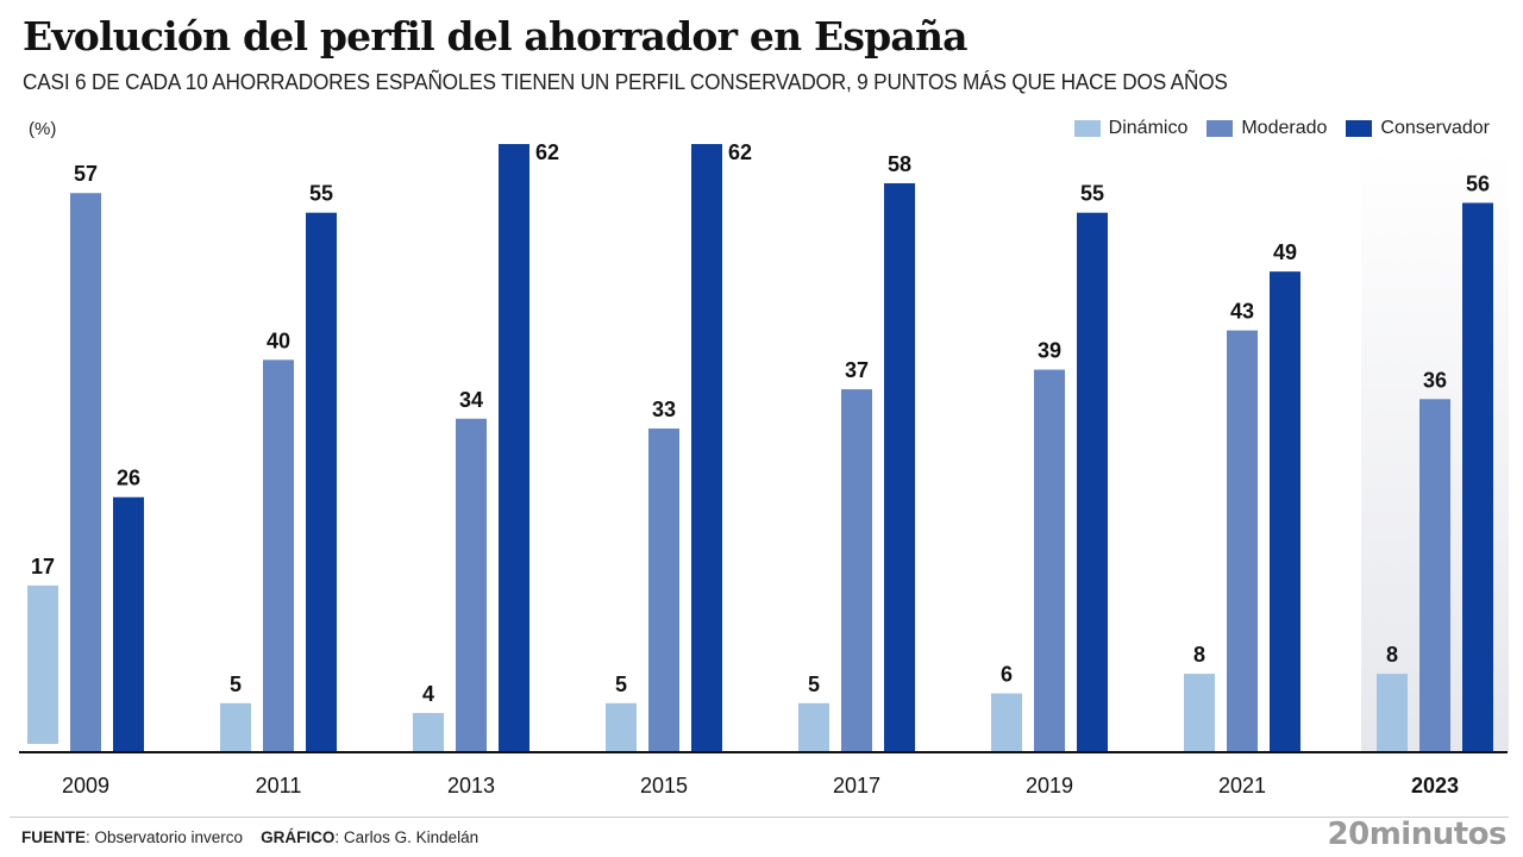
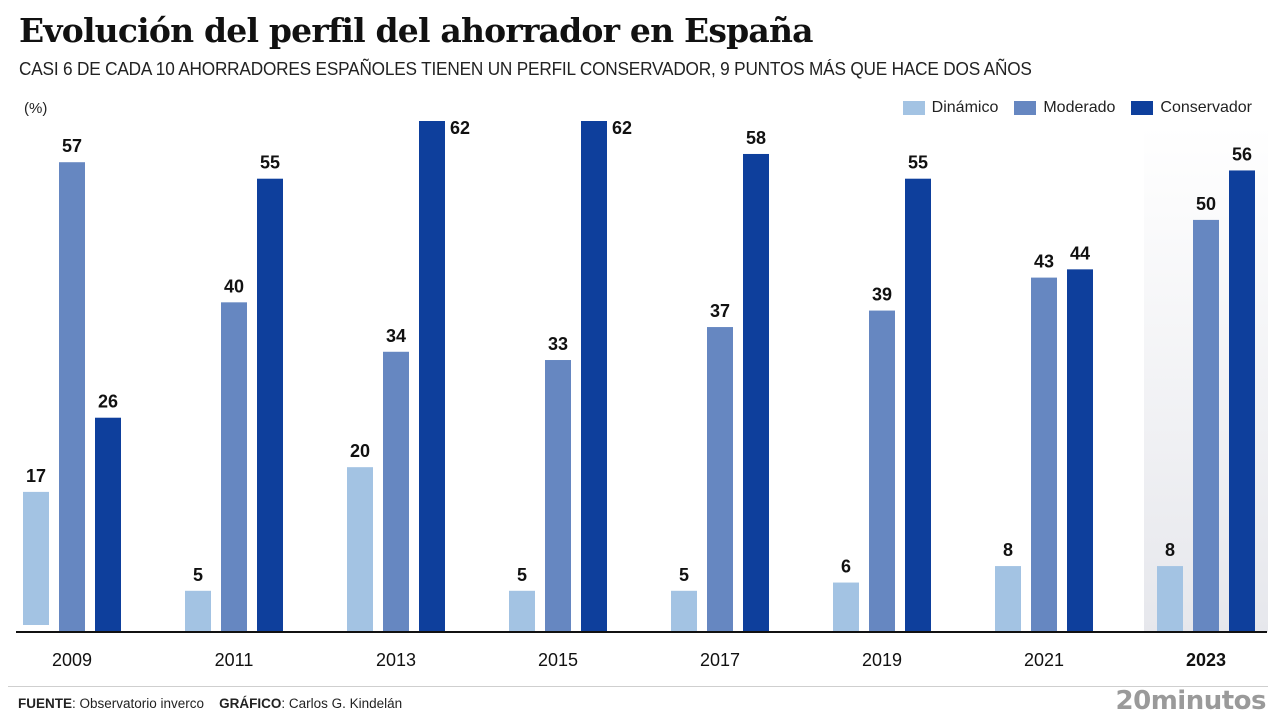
Dinámico/2013: 4 -> 20
Conservador/2021: 49 -> 44
Moderado/2023: 36 -> 50
